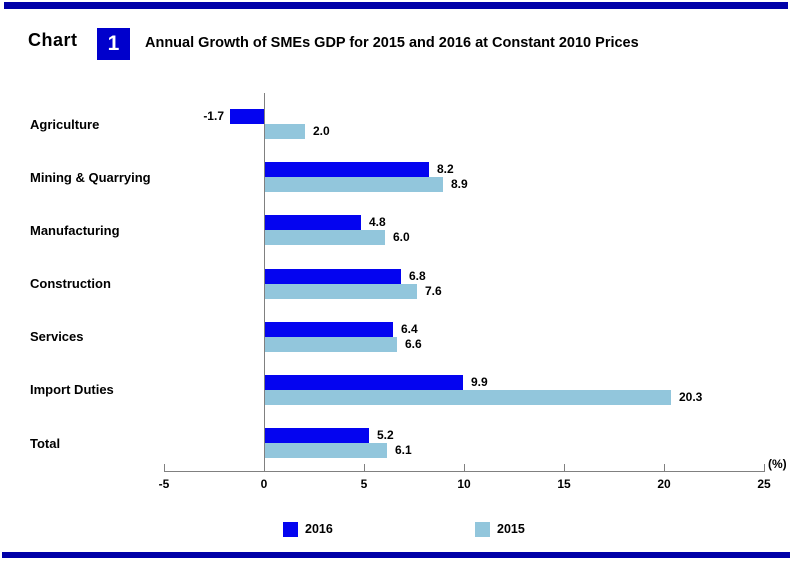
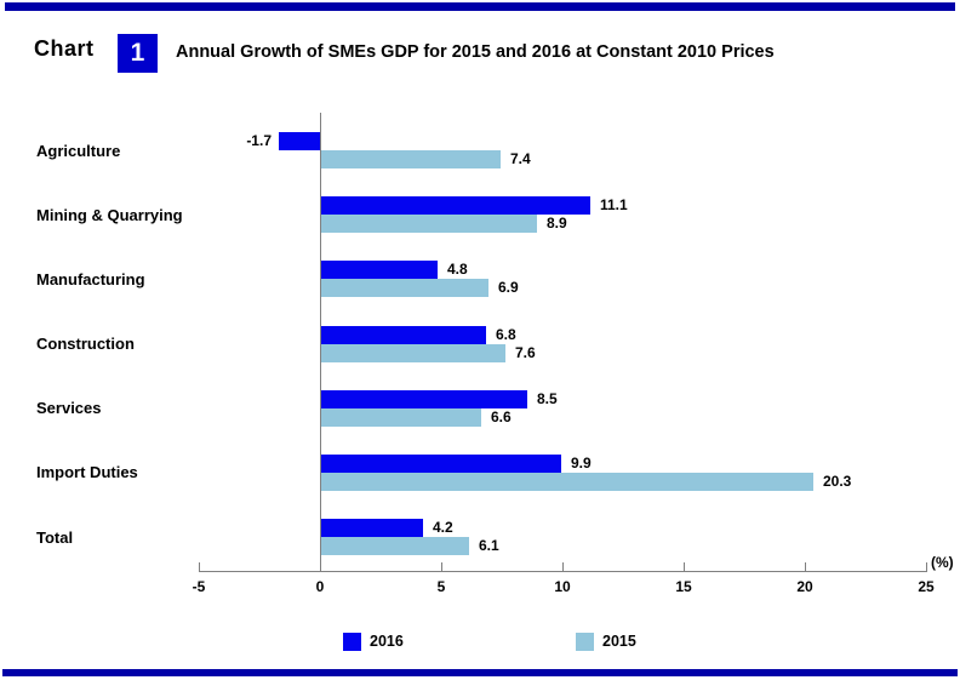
2015/Agriculture: 2.0 -> 7.4
2016/Mining & Quarrying: 8.2 -> 11.1
2015/Manufacturing: 6.0 -> 6.9
2016/Services: 6.4 -> 8.5
2016/Total: 5.2 -> 4.2
